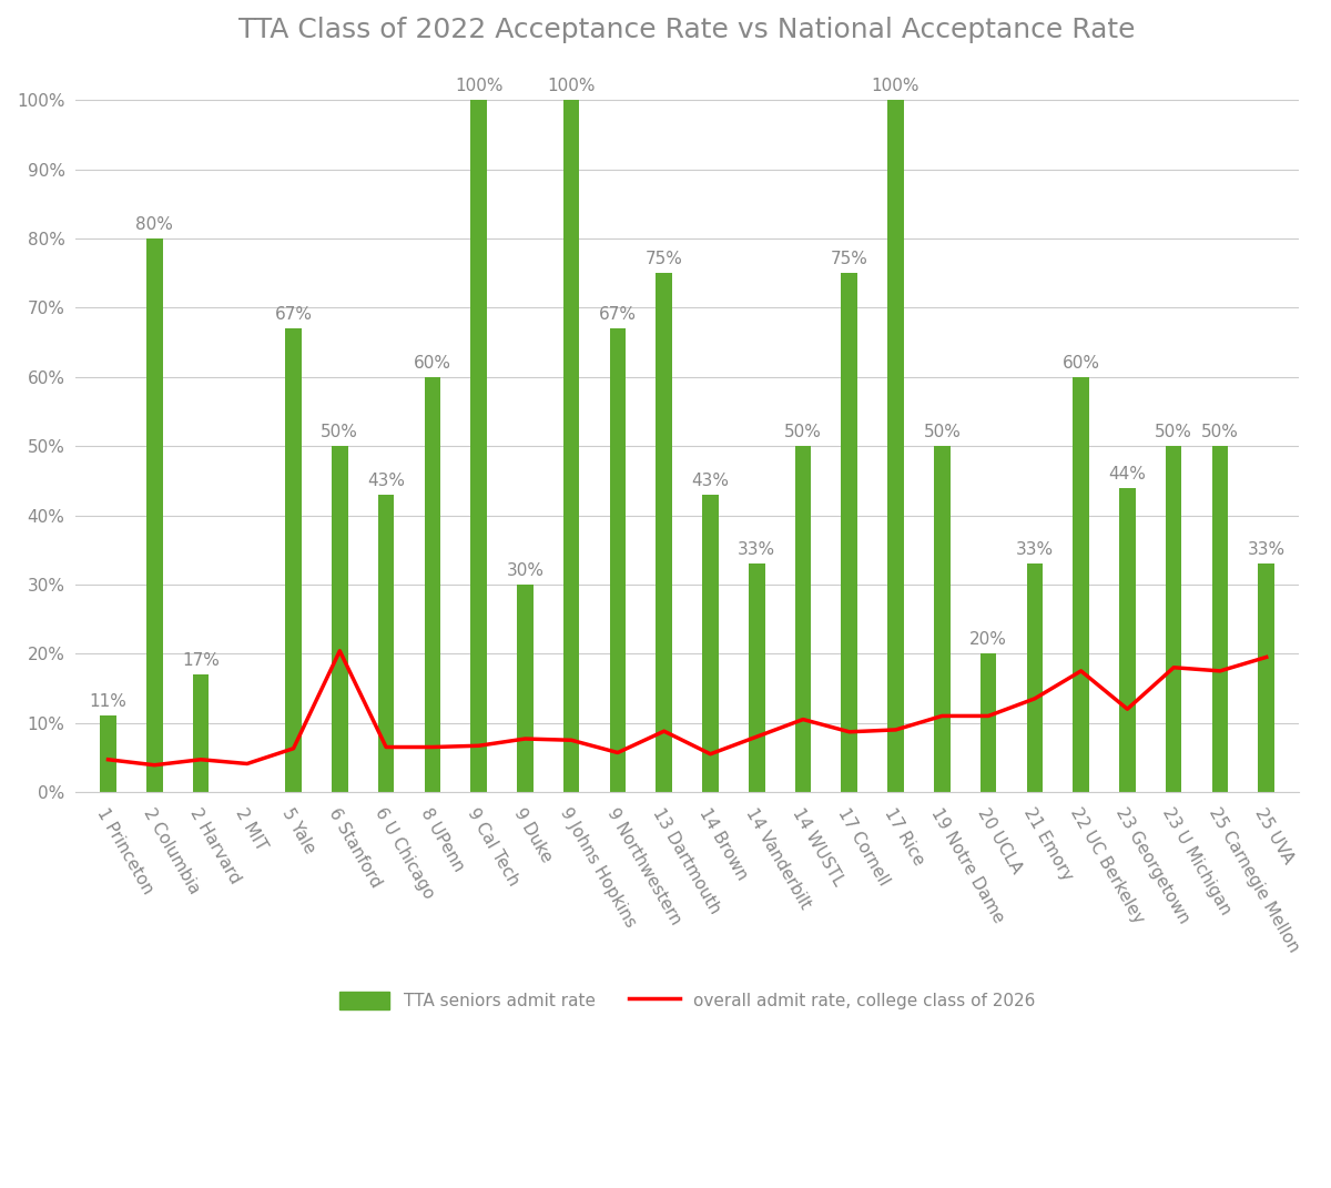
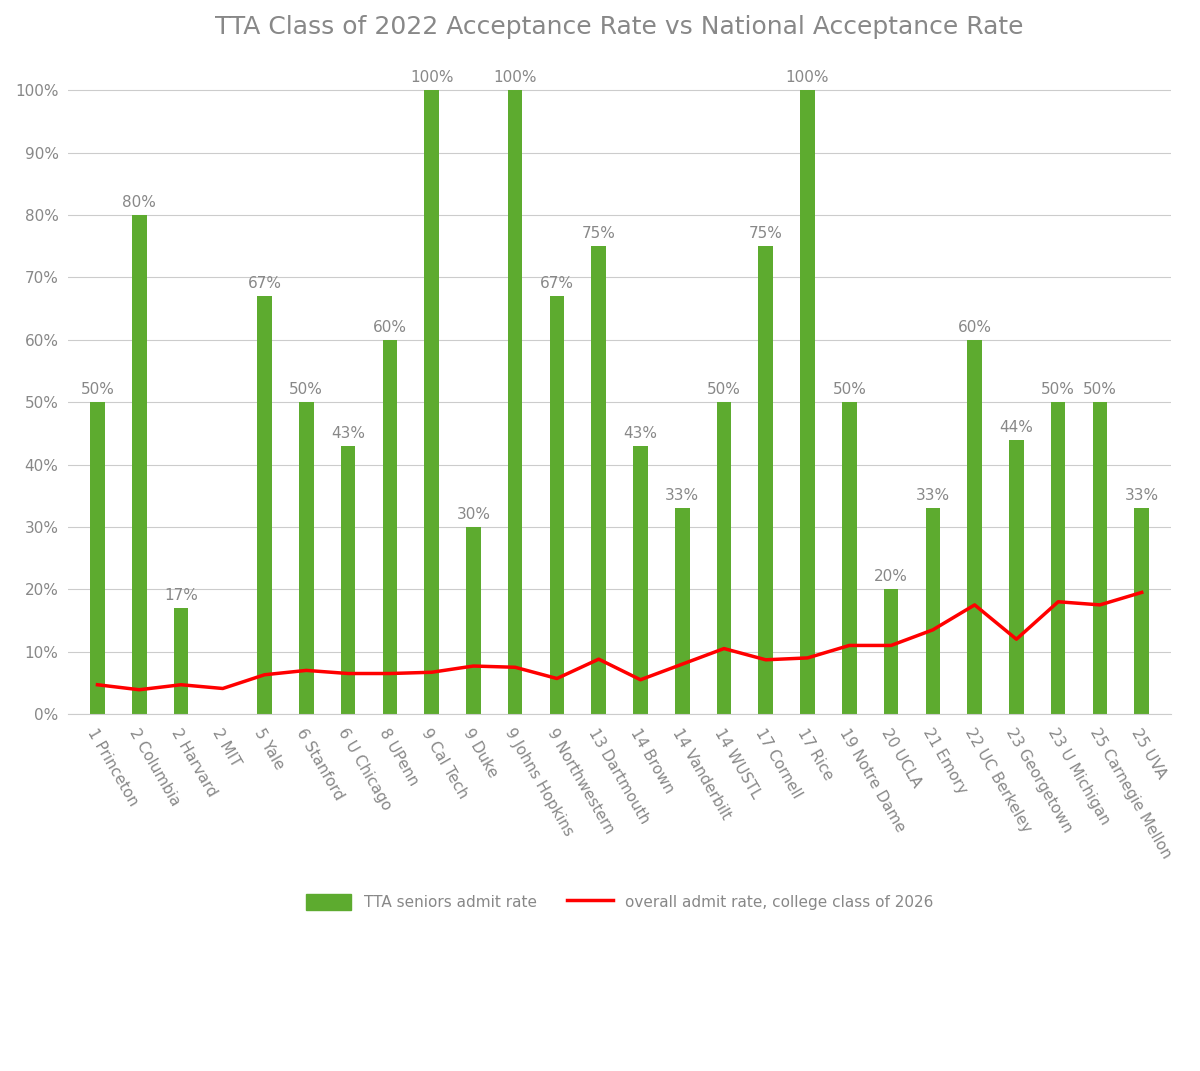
TTA seniors admit rate/1 Princeton: 11% -> 50%
overall admit rate, college class of 2026/6 Stanford: 20.4% -> 7.0%
